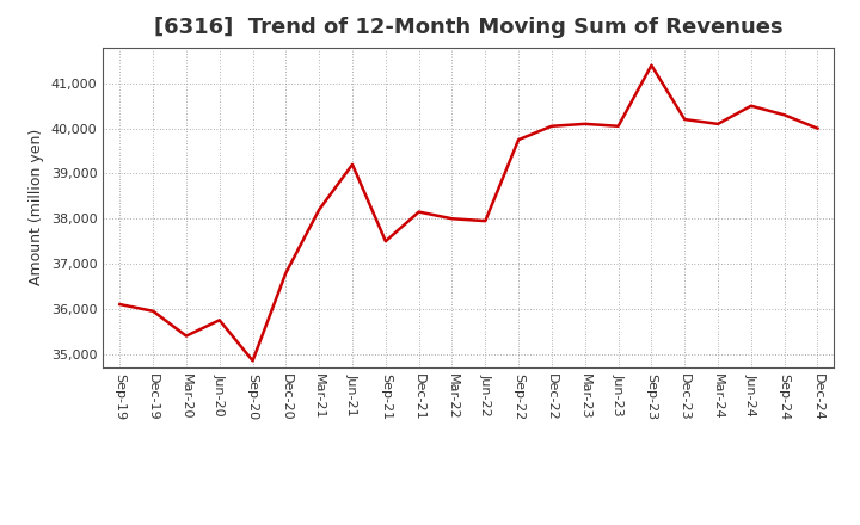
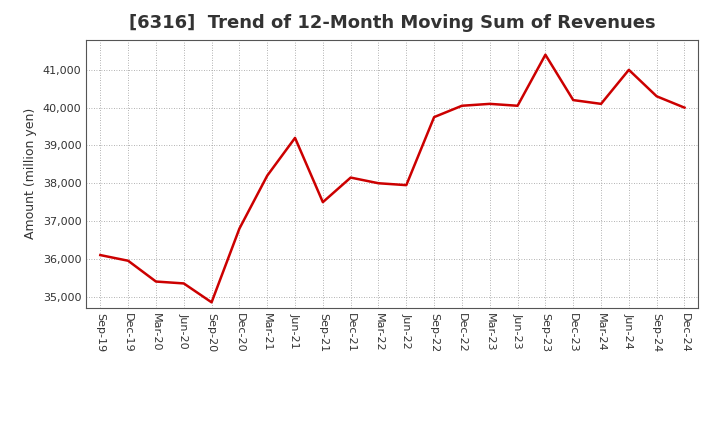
Jun-20: 35,750 -> 35,350
Jun-24: 40,500 -> 41,000
